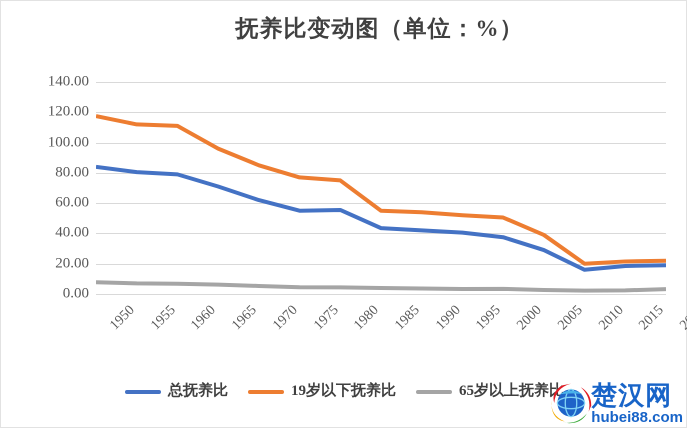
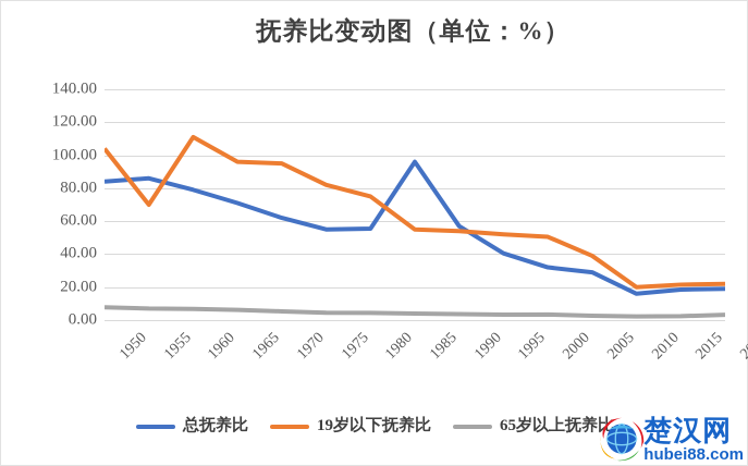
19岁以下抚养比/1950: 118 -> 104
总抚养比/1955: 80 -> 86
19岁以下抚养比/1955: 112 -> 70
19岁以下抚养比/1970: 85 -> 95
19岁以下抚养比/1975: 77 -> 82
总抚养比/1985: 44 -> 96
总抚养比/1990: 42 -> 57
总抚养比/2000: 38 -> 32
